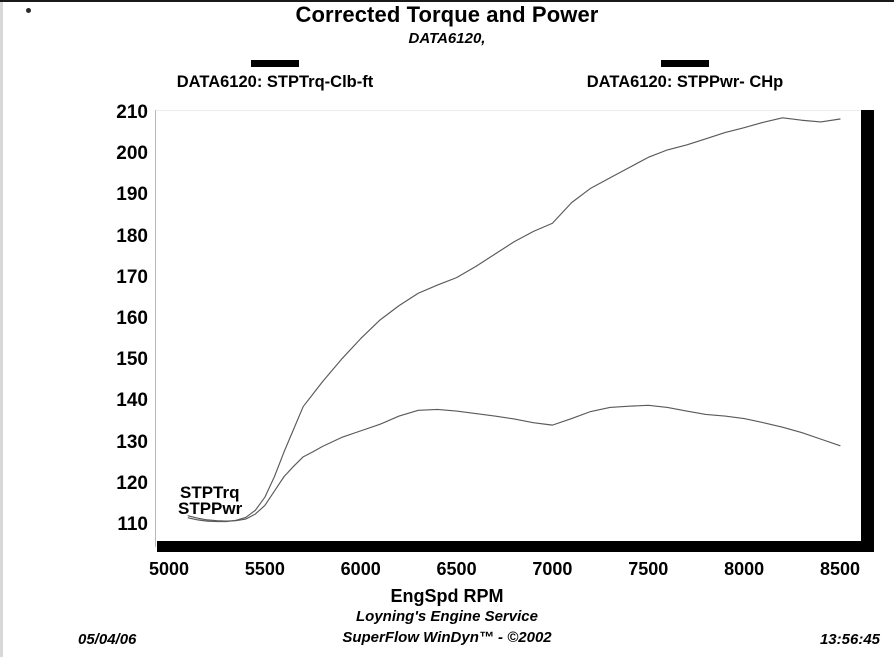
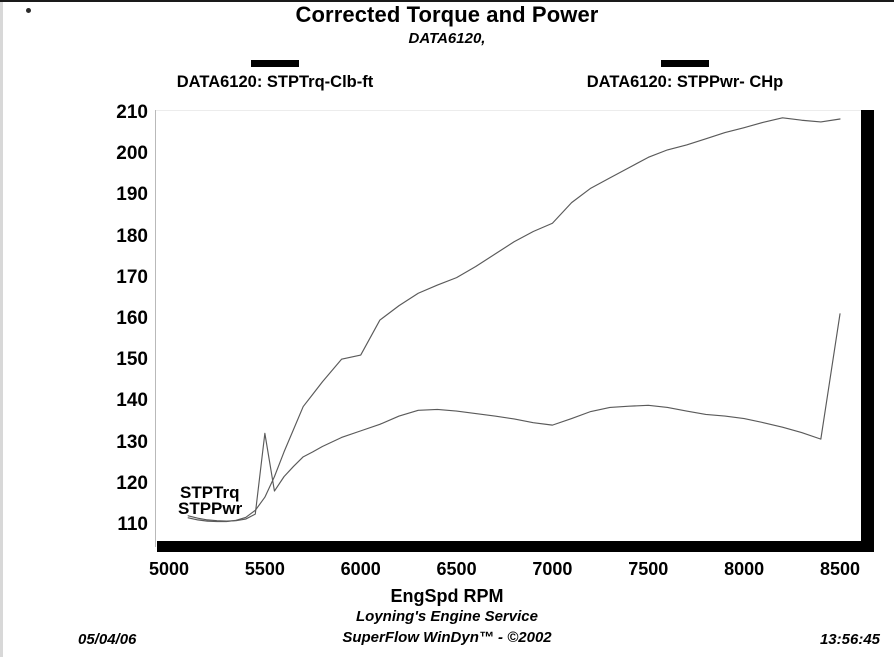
DATA6120: STPTrq-Clb-ft/5500: 114 -> 132
DATA6120: STPPwr- CHp/6000: 155 -> 151
DATA6120: STPTrq-Clb-ft/8500: 129 -> 161
